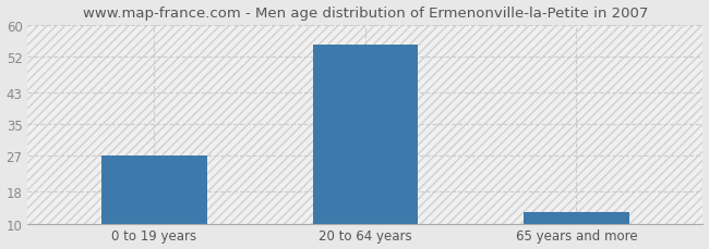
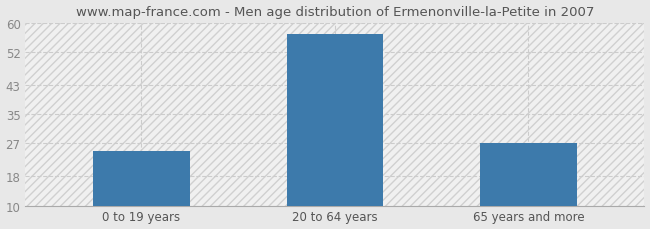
0 to 19 years: 27 -> 25
20 to 64 years: 55 -> 57
65 years and more: 13 -> 27
